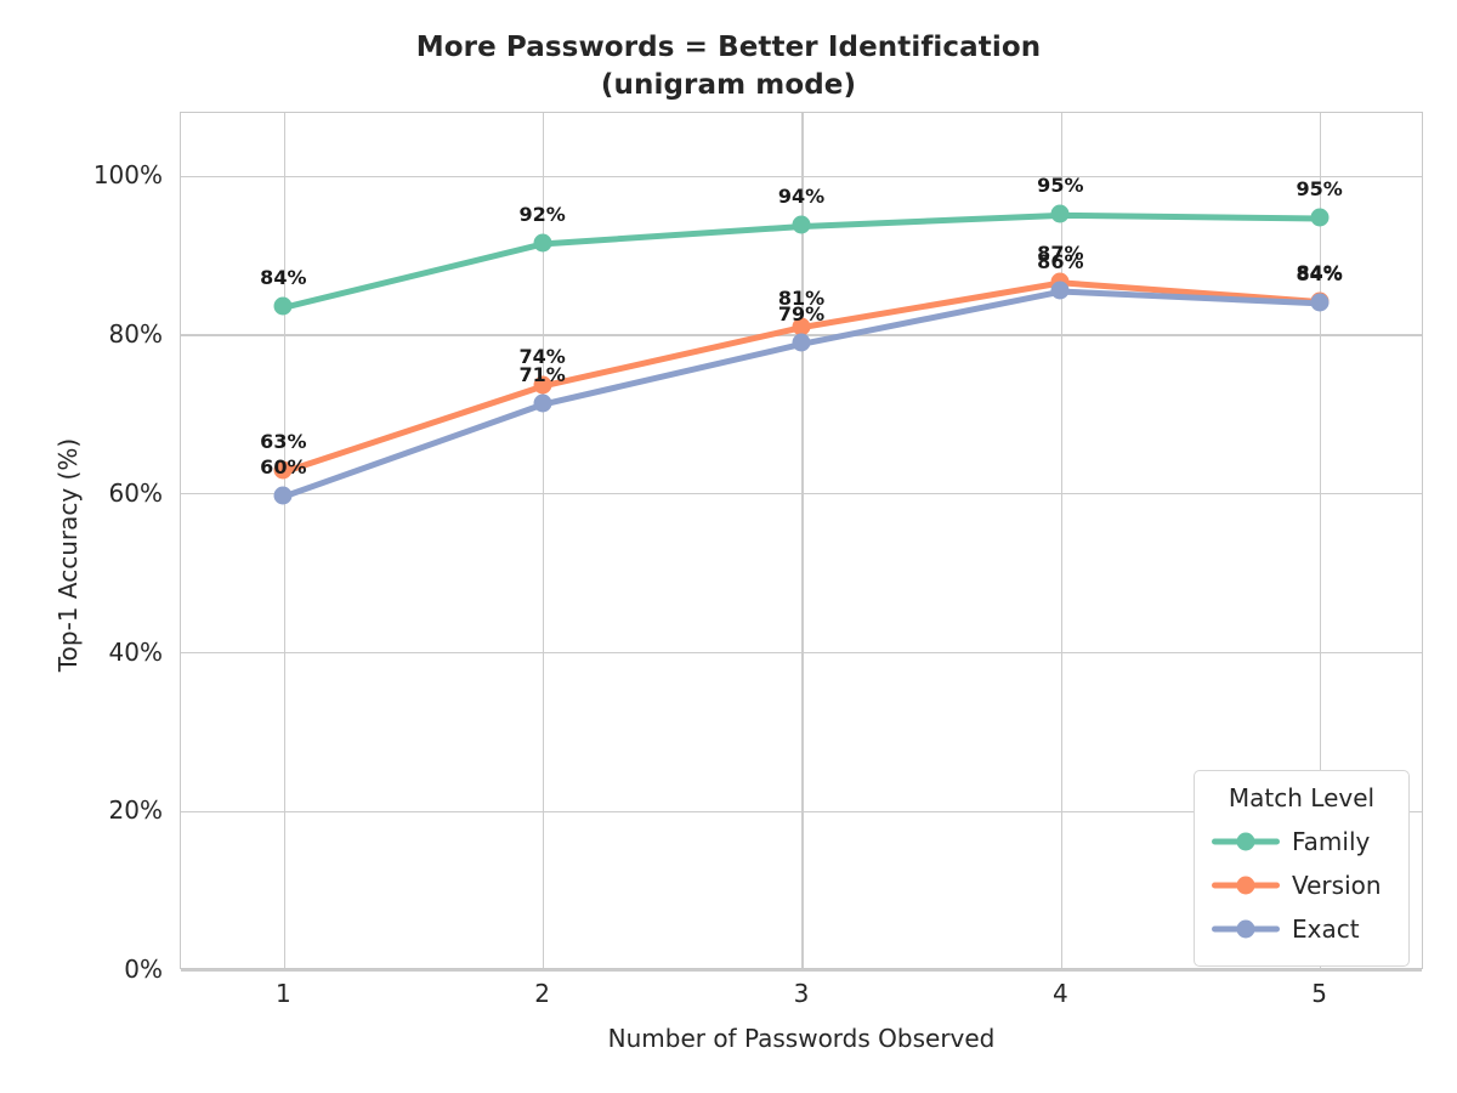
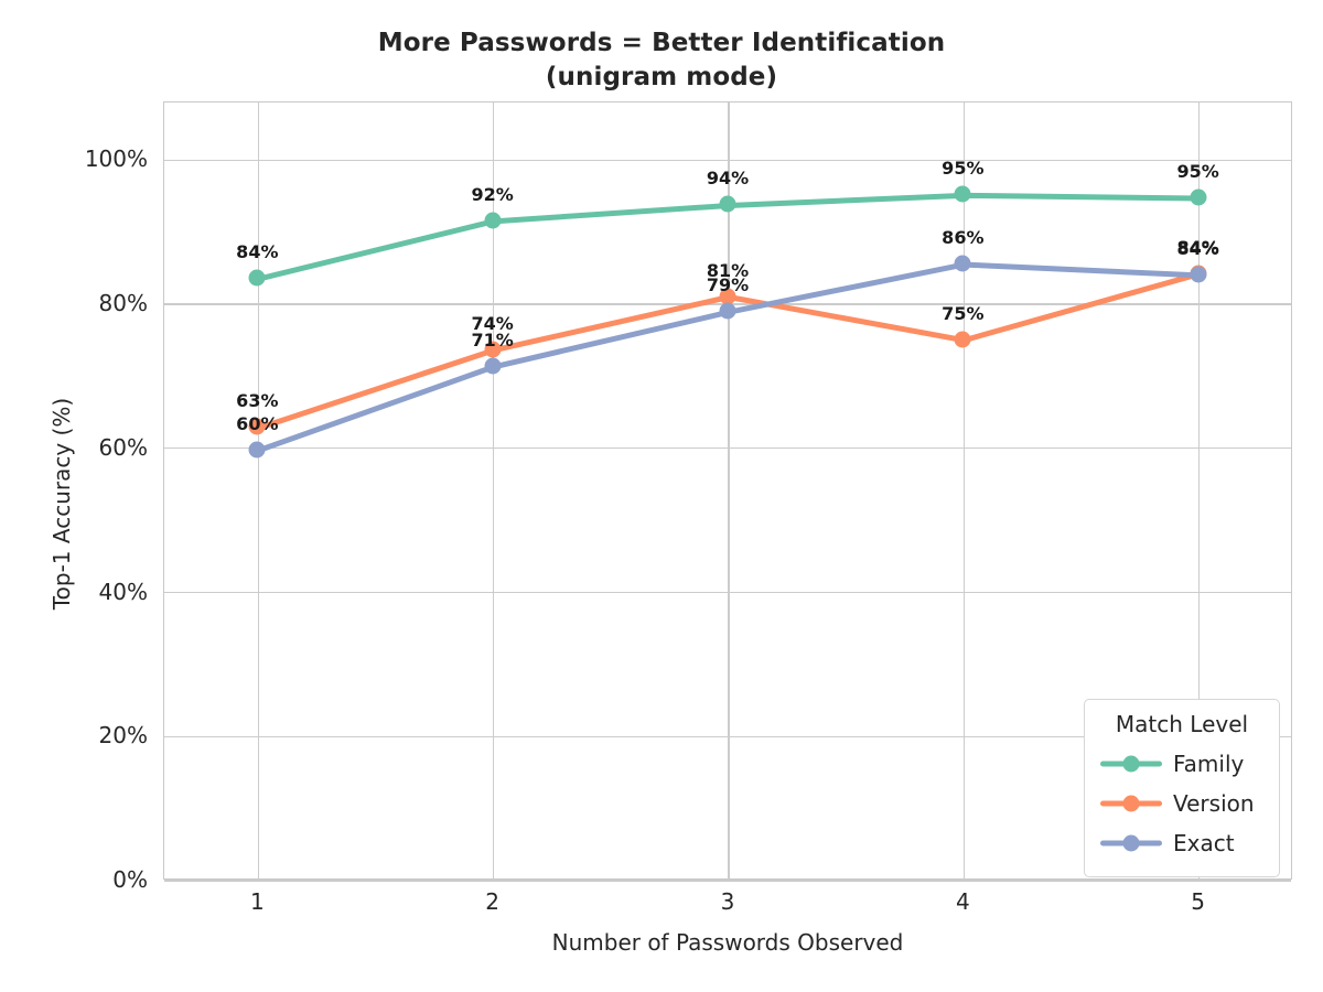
Version/4: 87% -> 75%
